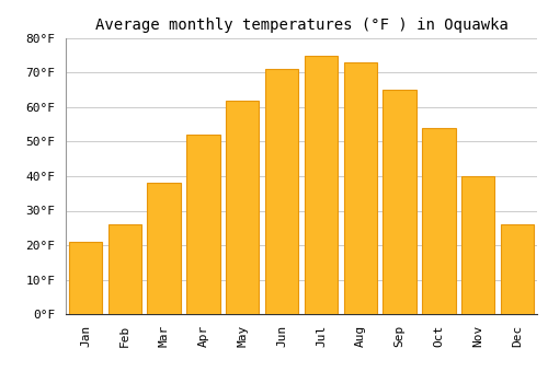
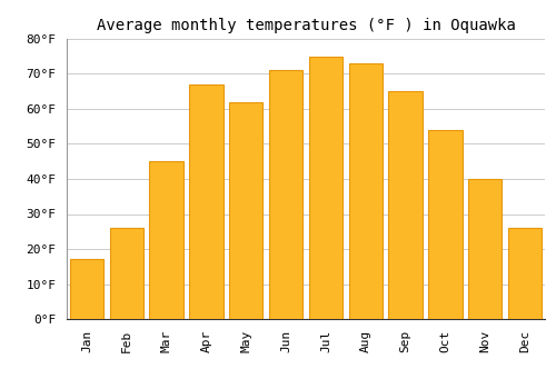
Jan: 21°F -> 17°F
Mar: 38°F -> 45°F
Apr: 52°F -> 67°F
